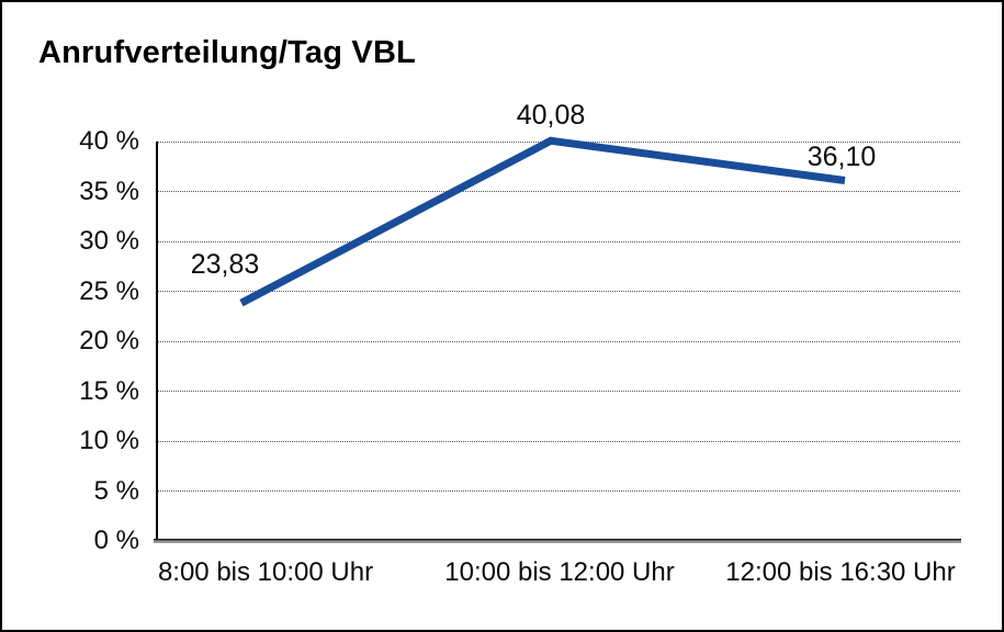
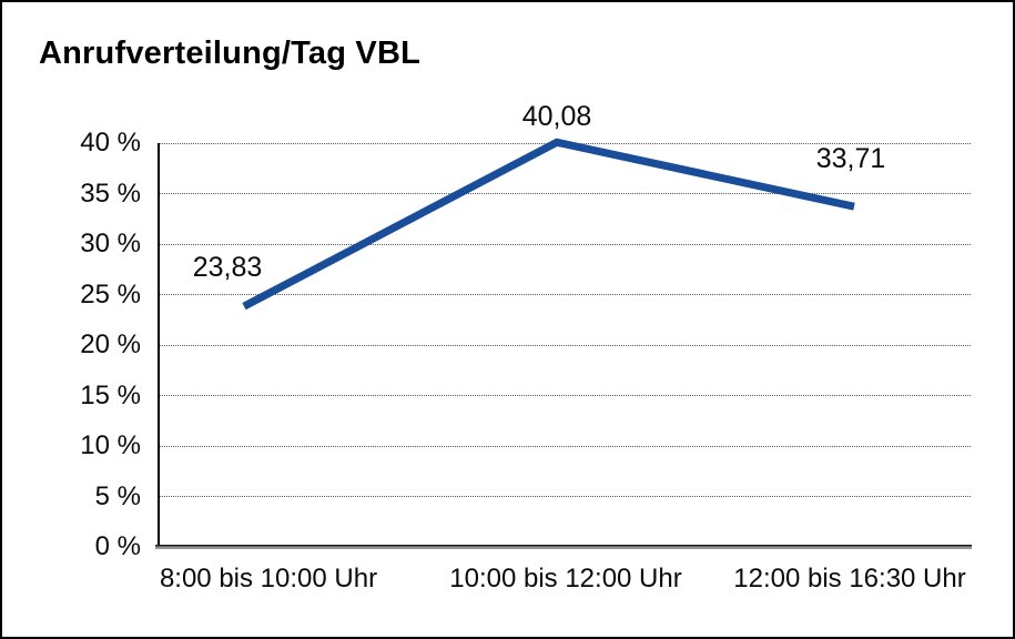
12:00 bis 16:30 Uhr: 36,10 -> 33,71
